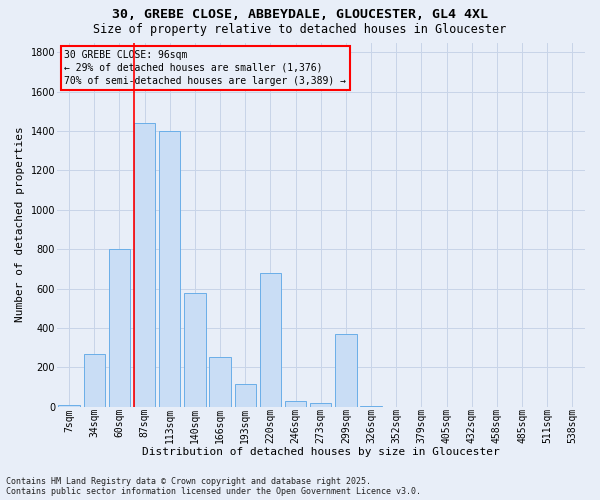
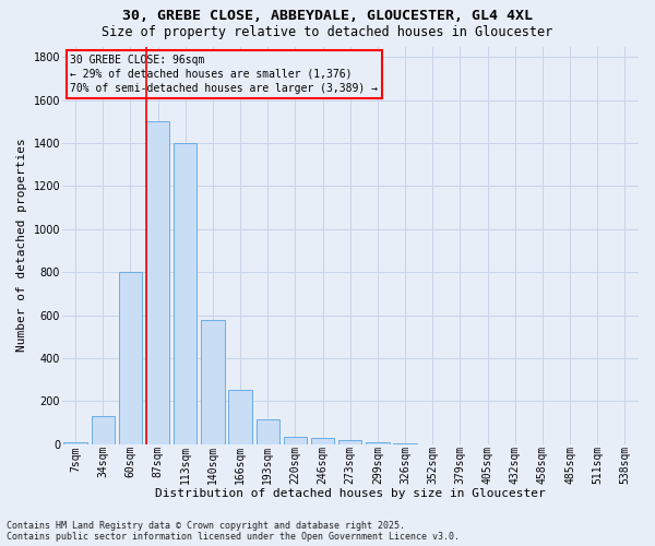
34sqm: 270 -> 130
87sqm: 1440 -> 1500
220sqm: 680 -> 40
299sqm: 370 -> 10
